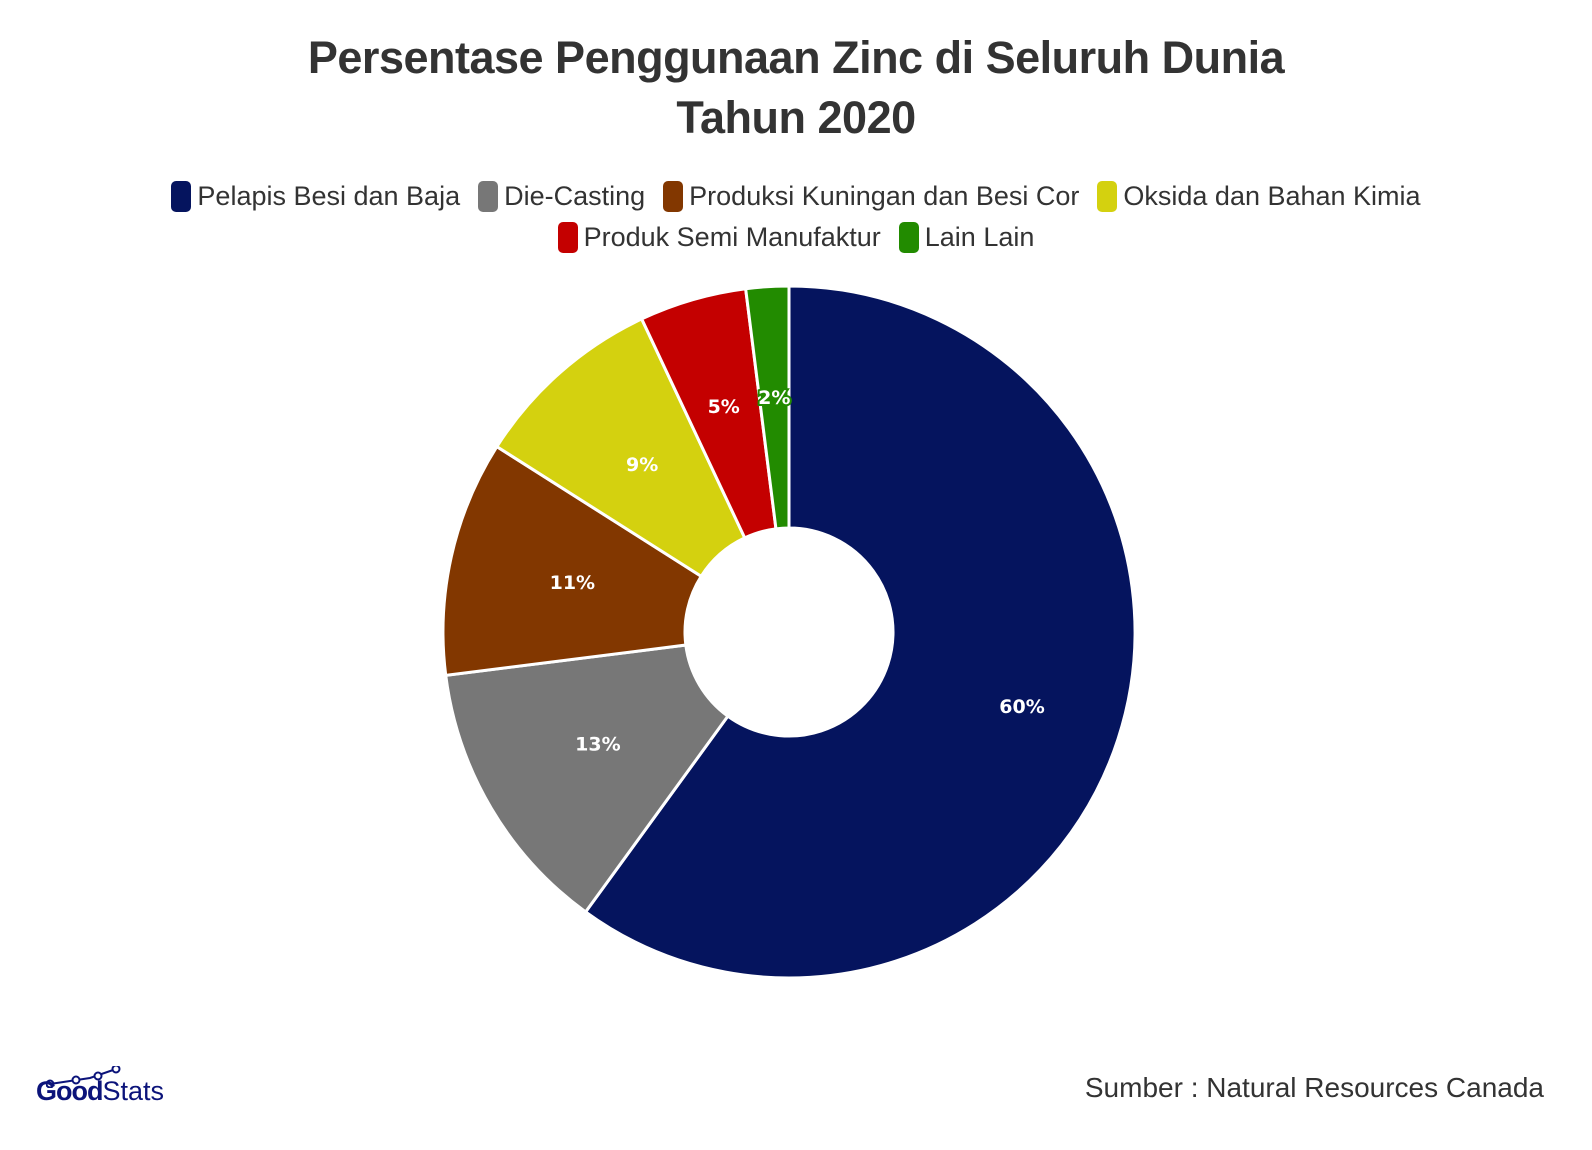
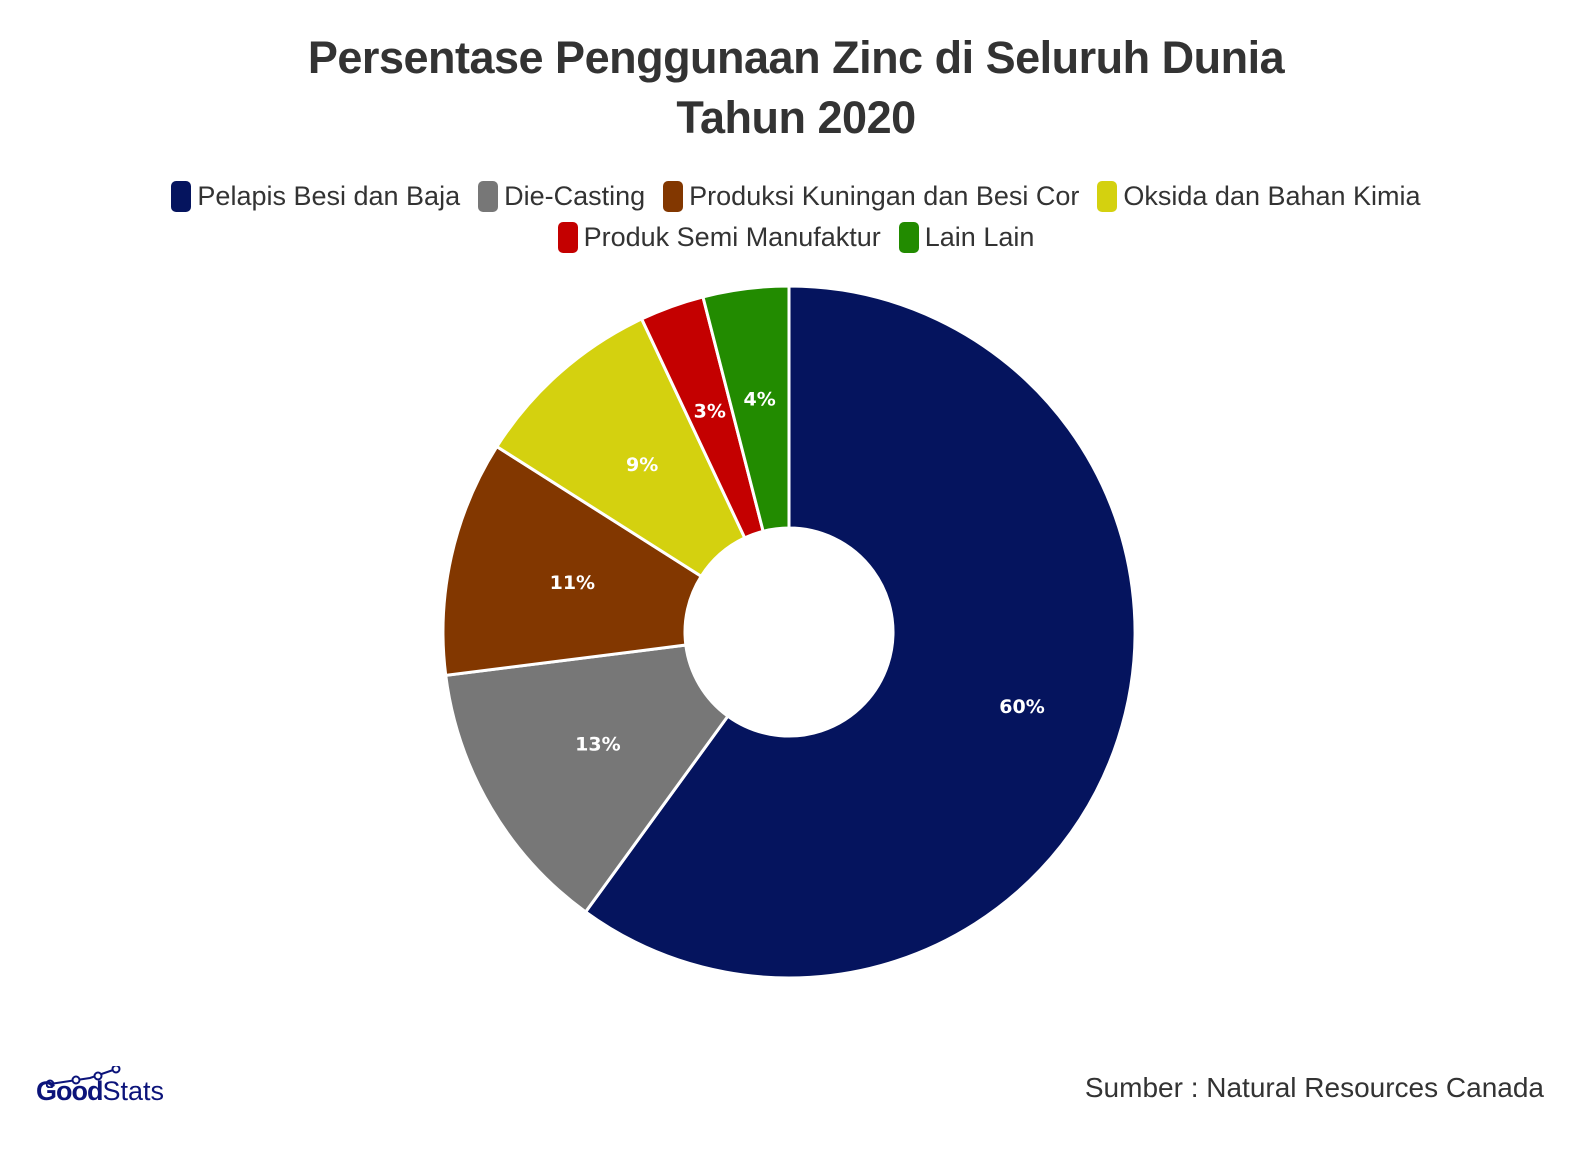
Produk Semi Manufaktur: 5% -> 3%
Lain Lain: 2% -> 4%
